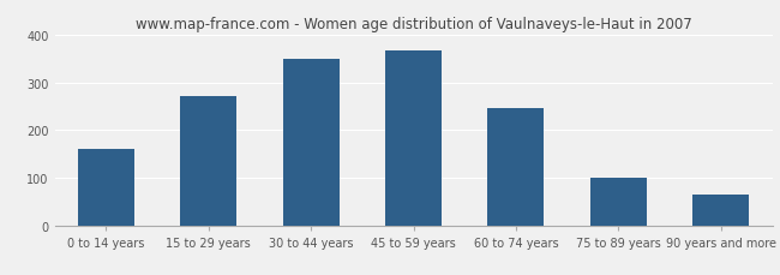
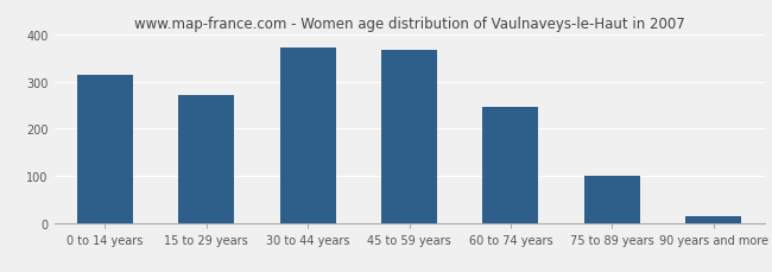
0 to 14 years: 160 -> 313
30 to 44 years: 350 -> 373
90 years and more: 65 -> 15
